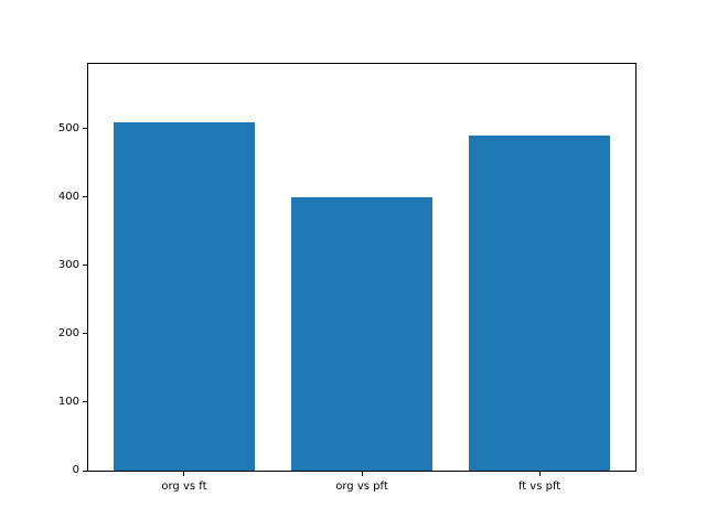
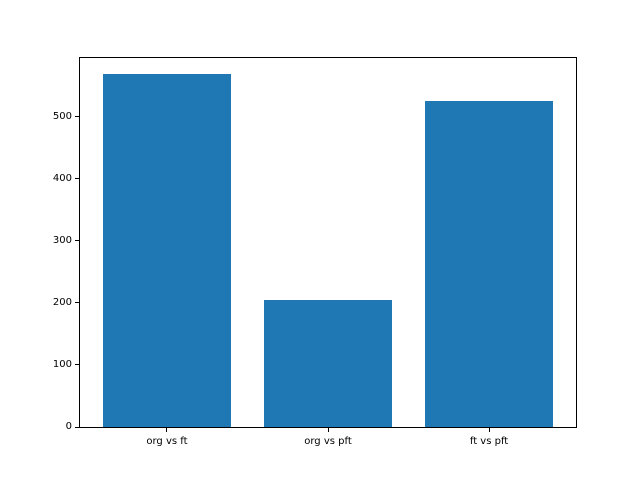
org vs ft: 510 -> 570
org vs pft: 400 -> 200
ft vs pft: 490 -> 520
